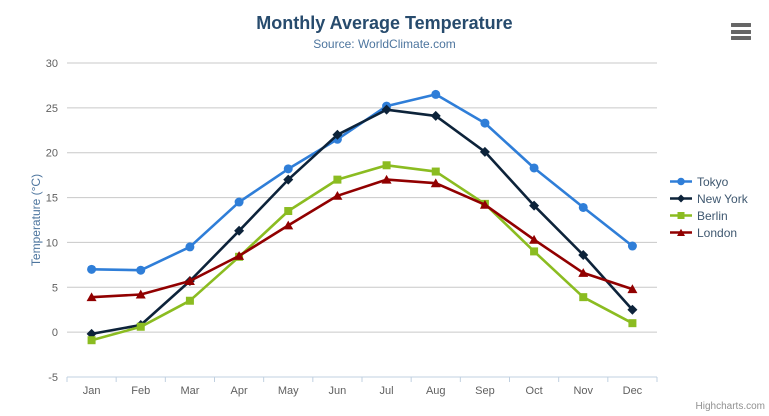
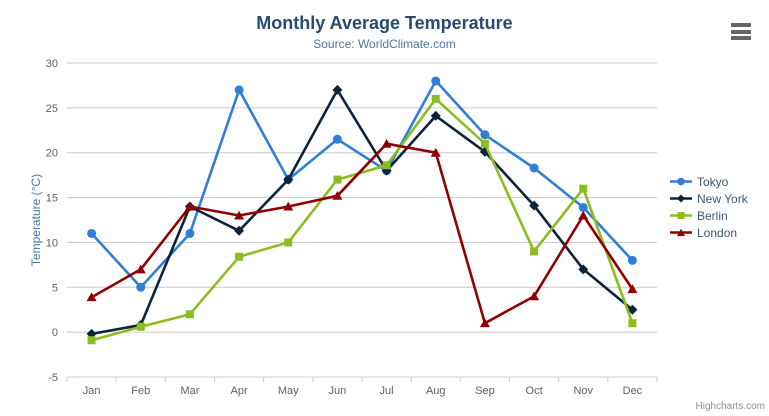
Tokyo/Jan: 7 -> 11
Tokyo/Feb: 7 -> 5
London/Feb: 4 -> 7
Tokyo/Mar: 10 -> 11
New York/Mar: 6 -> 14
Berlin/Mar: 4 -> 2
London/Mar: 6 -> 14
Tokyo/Apr: 14 -> 27
London/Apr: 8 -> 13
Tokyo/May: 18 -> 17
Berlin/May: 14 -> 10
London/May: 12 -> 14
New York/Jun: 22 -> 27
Tokyo/Jul: 25 -> 18
New York/Jul: 25 -> 18
London/Jul: 17 -> 21
Tokyo/Aug: 26 -> 28
Berlin/Aug: 18 -> 26
London/Aug: 17 -> 20
Tokyo/Sep: 23 -> 22
Berlin/Sep: 14 -> 21
London/Sep: 14 -> 1
London/Oct: 10 -> 4
New York/Nov: 9 -> 7
Berlin/Nov: 4 -> 16
London/Nov: 7 -> 13
Tokyo/Dec: 10 -> 8
